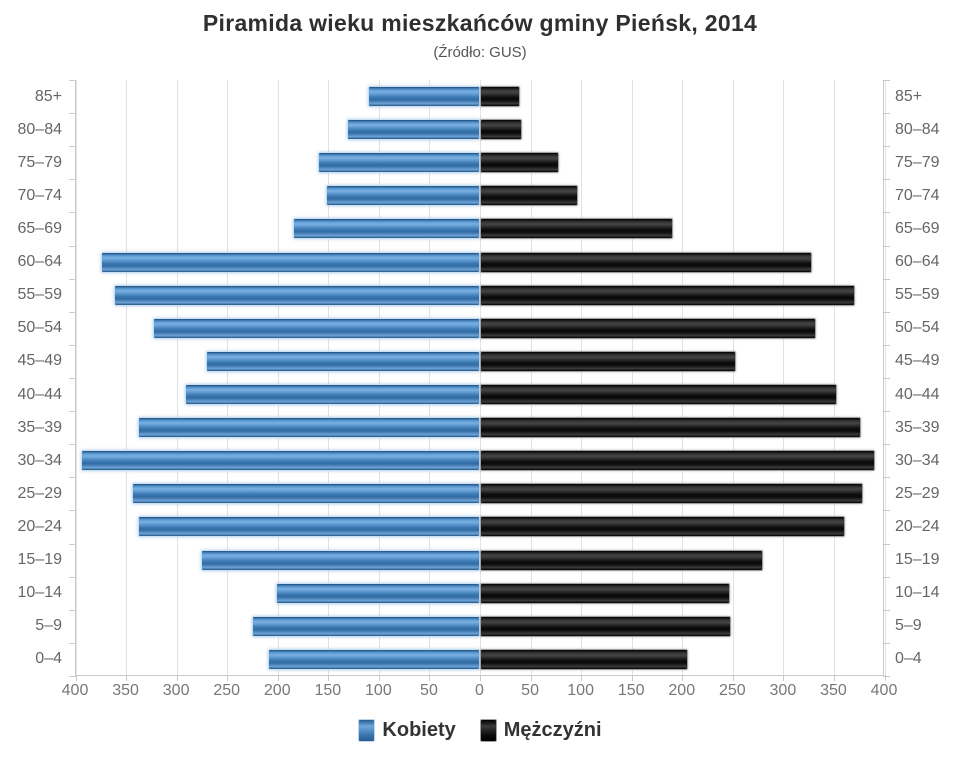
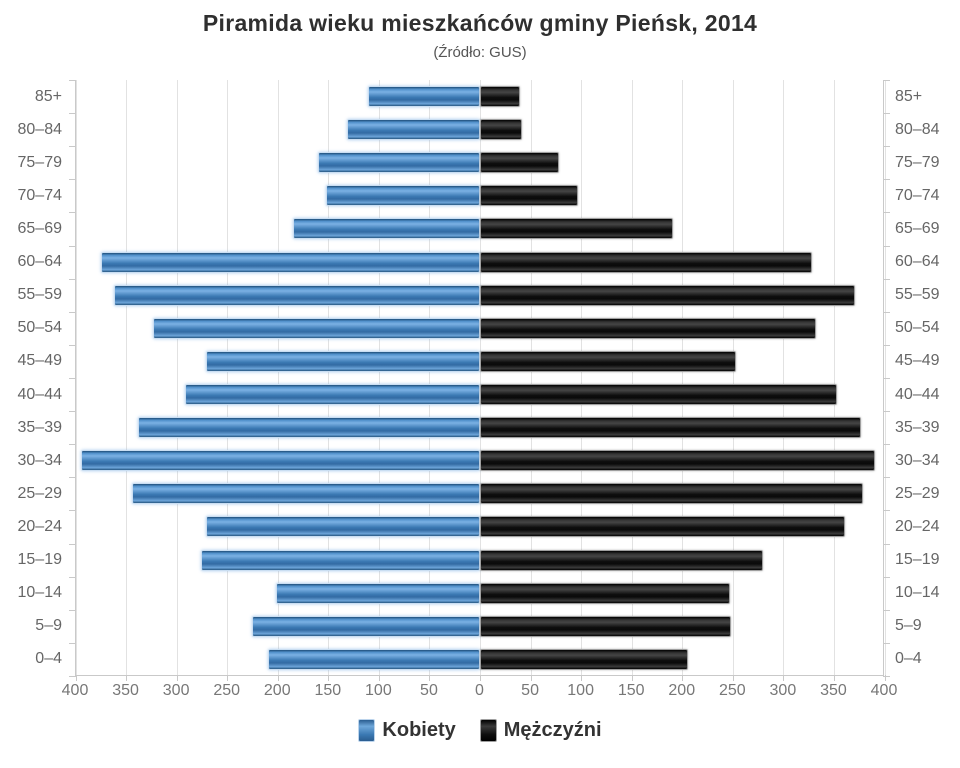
Kobiety/20–24: 340 -> 270
